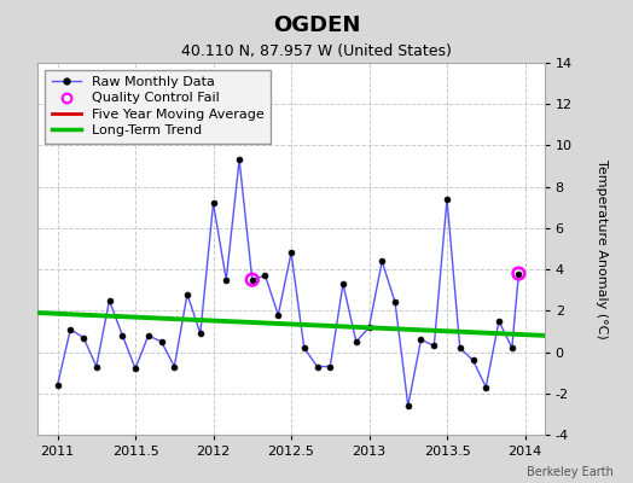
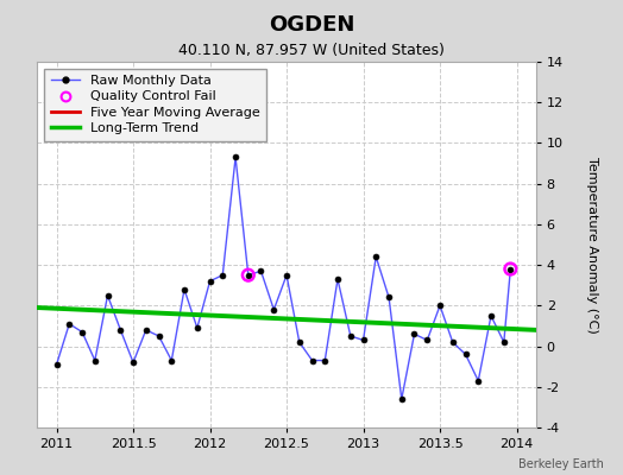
Raw Monthly Data/2011: -1.6 -> -0.9
Raw Monthly Data/2012: 7.2 -> 3.2
Raw Monthly Data/2012.5: 4.8 -> 3.5
Raw Monthly Data/2013: 1.2 -> 0.3
Raw Monthly Data/2013.5: 7.4 -> 2.0
